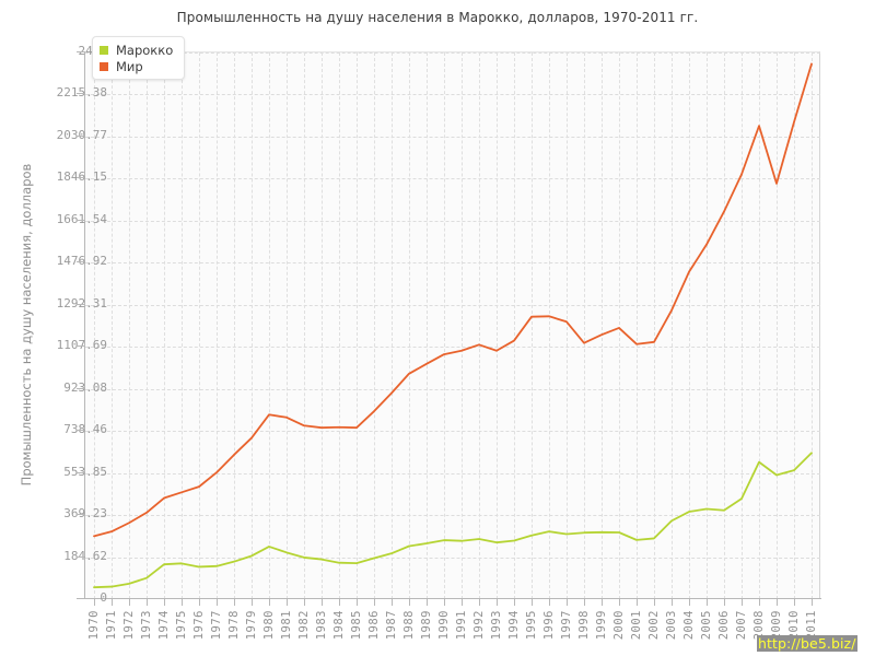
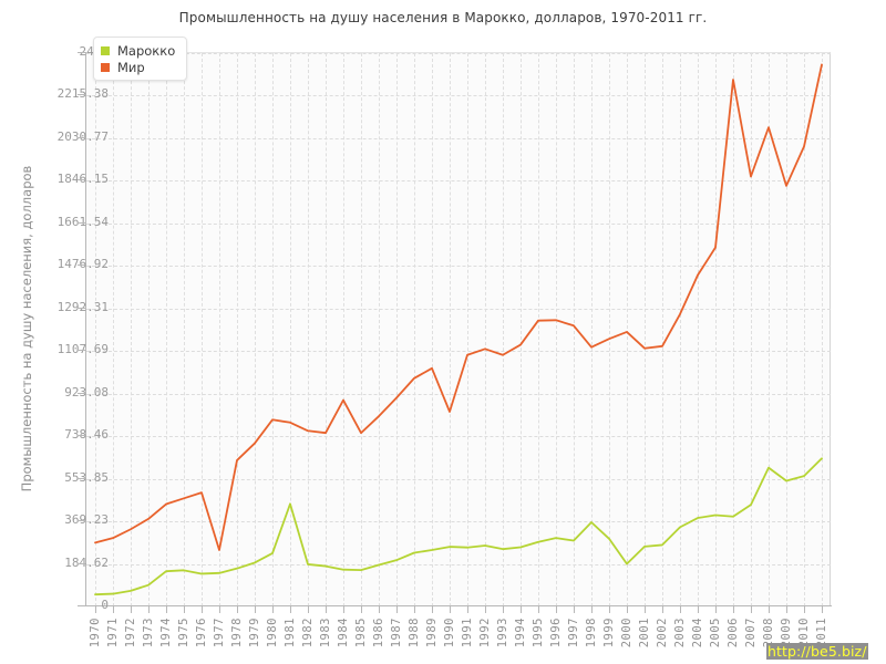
Мир/1977: 550 -> 240
Марокко/1981: 200 -> 440
Мир/1984: 750 -> 890
Мир/1990: 1070 -> 840
Марокко/1998: 290 -> 360
Марокко/2000: 290 -> 180
Мир/2006: 1700 -> 2280
Мир/2010: 2090 -> 1990
